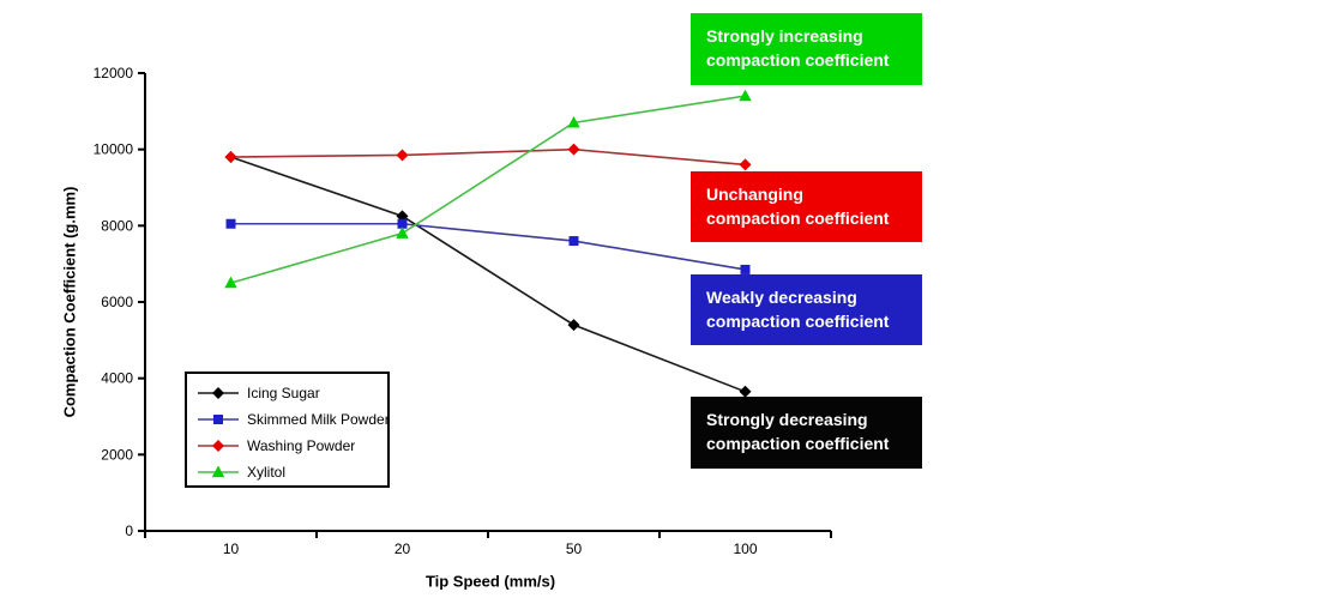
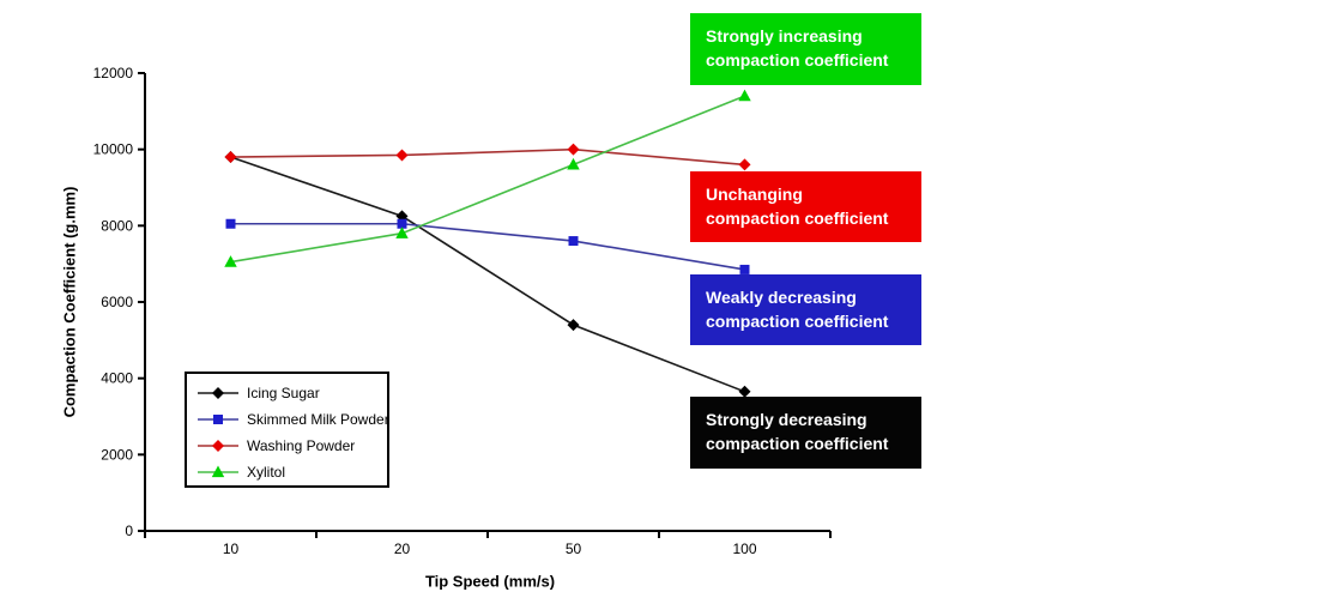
Xylitol/10: 6500 -> 7000
Xylitol/50: 10700 -> 9600
